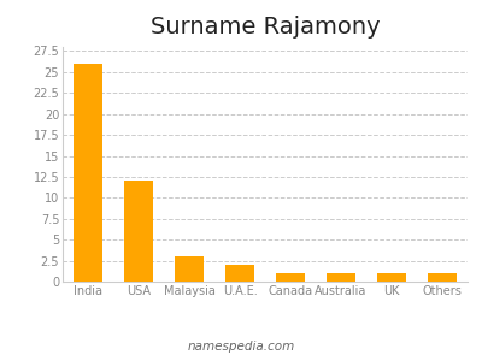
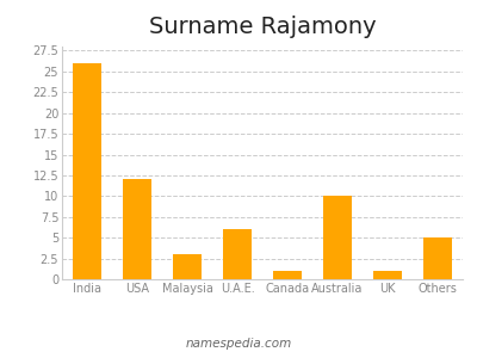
U.A.E.: 2 -> 6
Australia: 1 -> 10
Others: 1 -> 5
